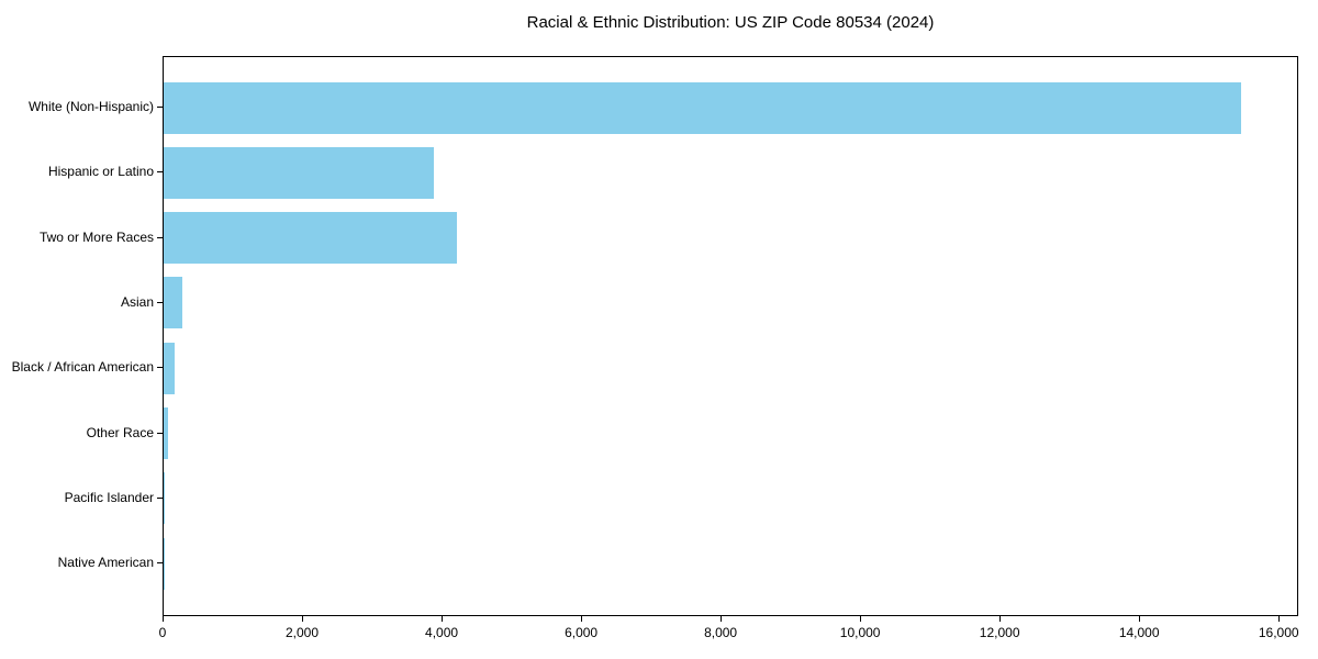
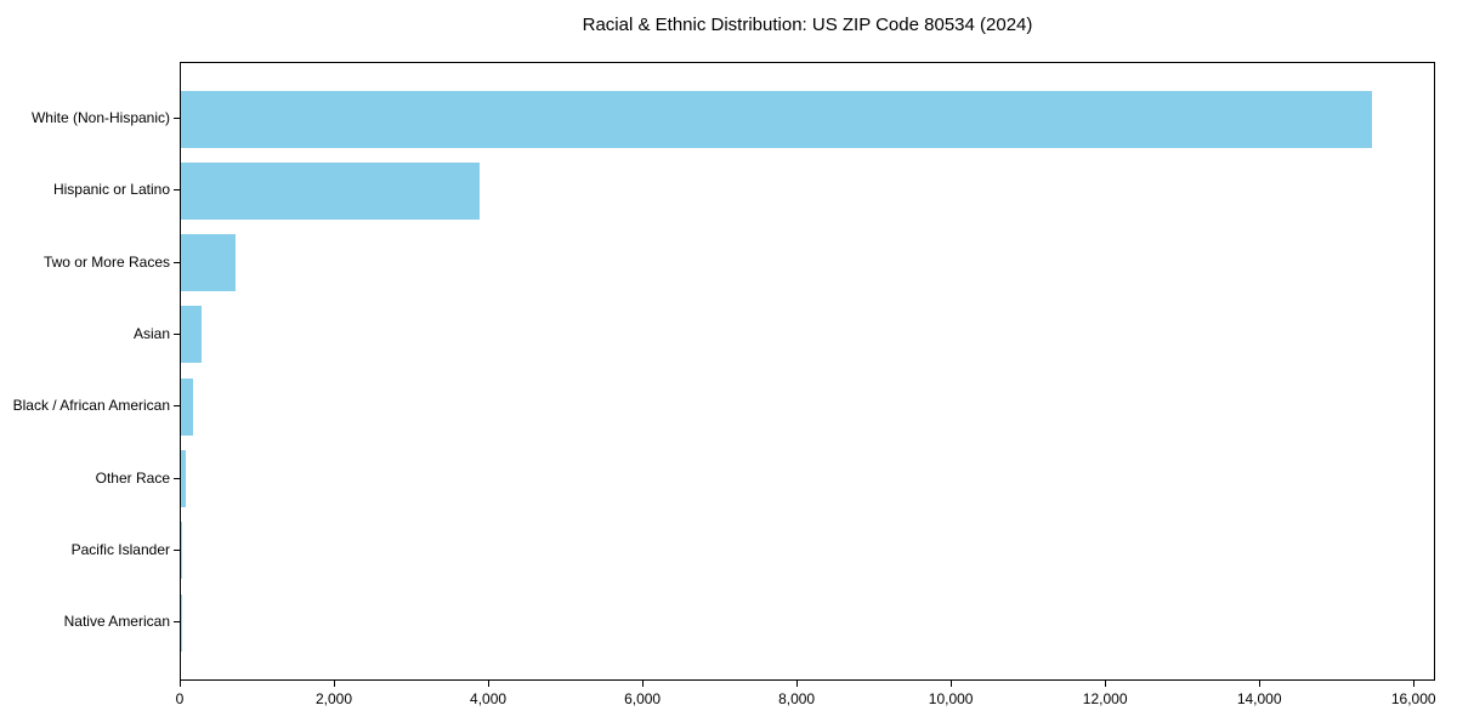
Two or More Races: 4200 -> 700
